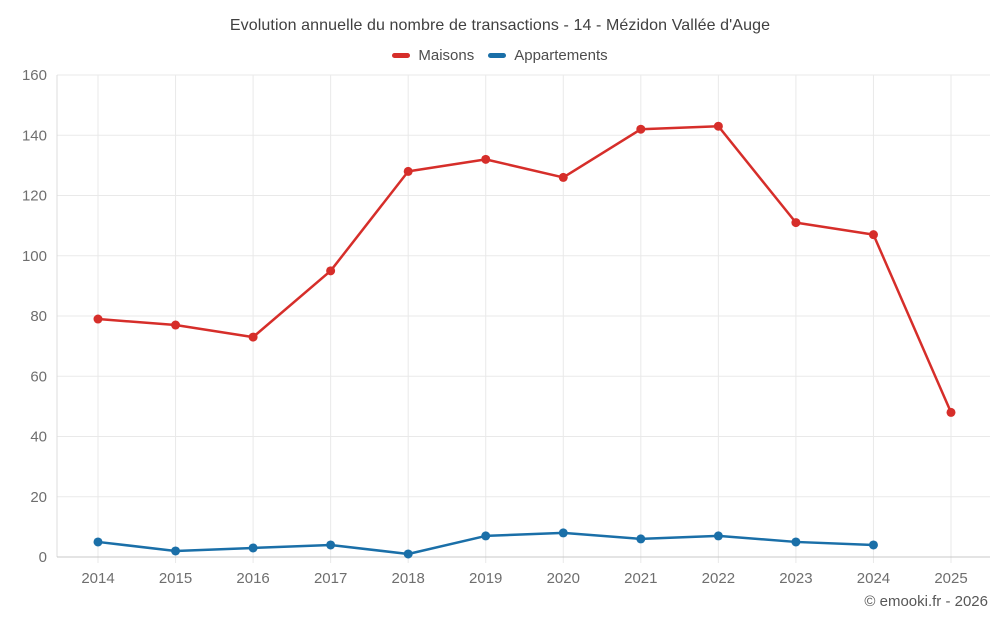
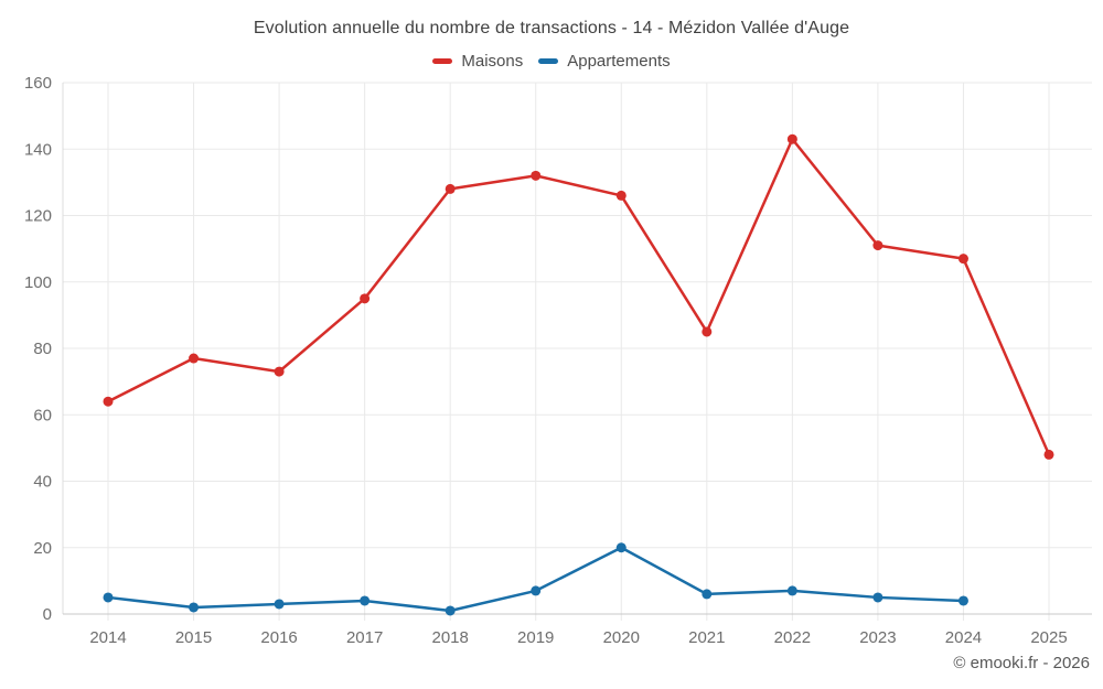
Maisons/2014: 79 -> 64
Appartements/2020: 8 -> 20
Maisons/2021: 142 -> 85
